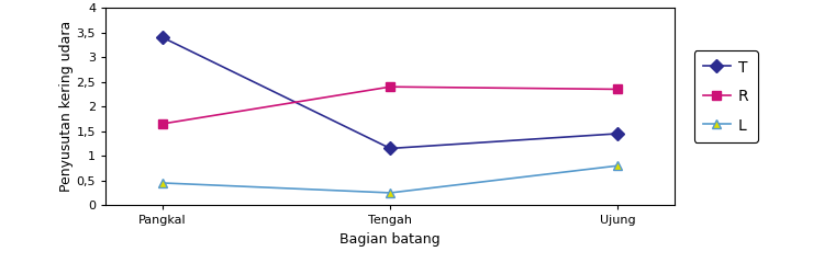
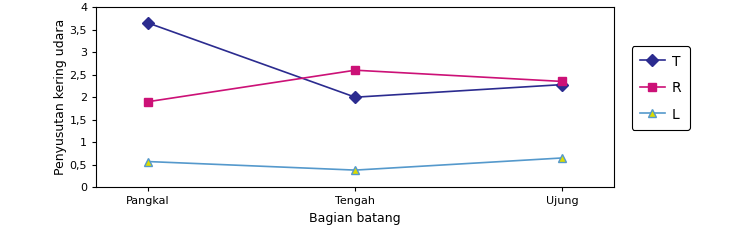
T/Pangkal: 3,40 -> 3,65
R/Pangkal: 1,65 -> 1,90
L/Pangkal: 0,45 -> 0,57
T/Tengah: 1,15 -> 2,00
R/Tengah: 2,40 -> 2,60
L/Tengah: 0,25 -> 0,38
T/Ujung: 1,45 -> 2,28
L/Ujung: 0,80 -> 0,65
